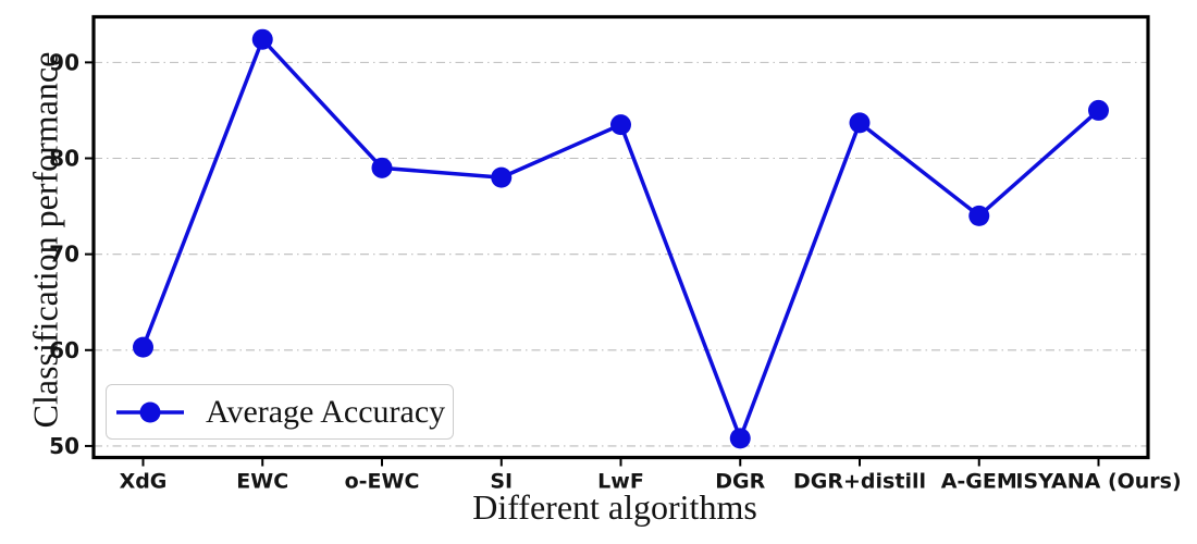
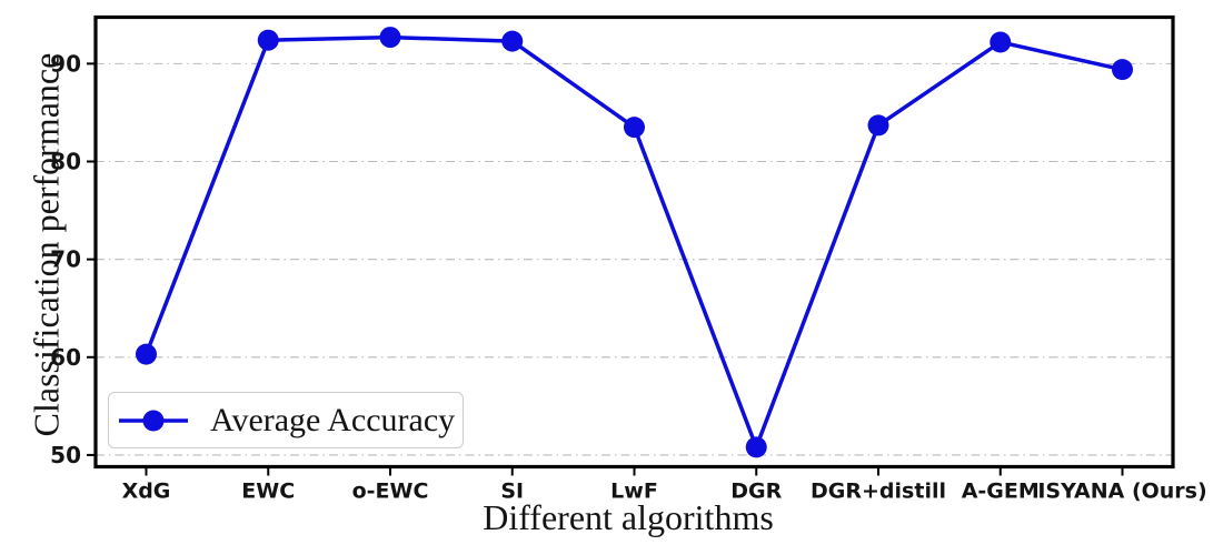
o-EWC: 79 -> 93
SI: 78 -> 92
A-GEM: 74 -> 92
ISYANA (Ours): 85 -> 89
